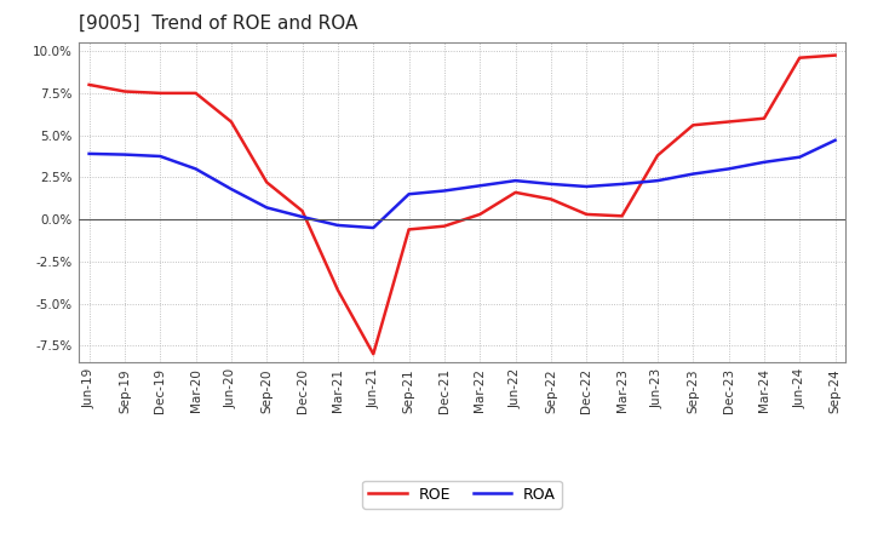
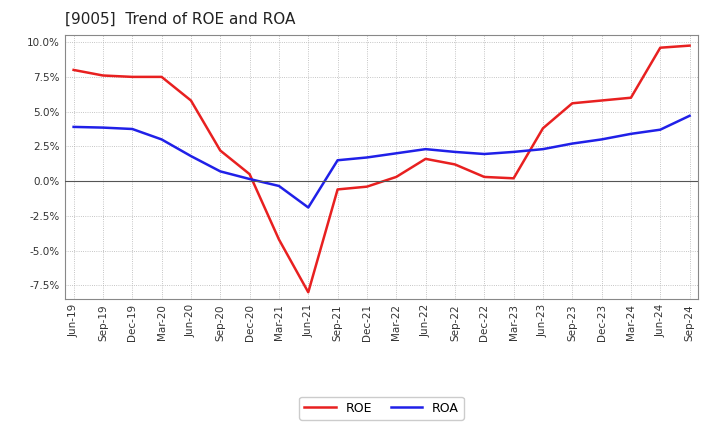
ROA/Jun-21: -0.5% -> -1.9%
